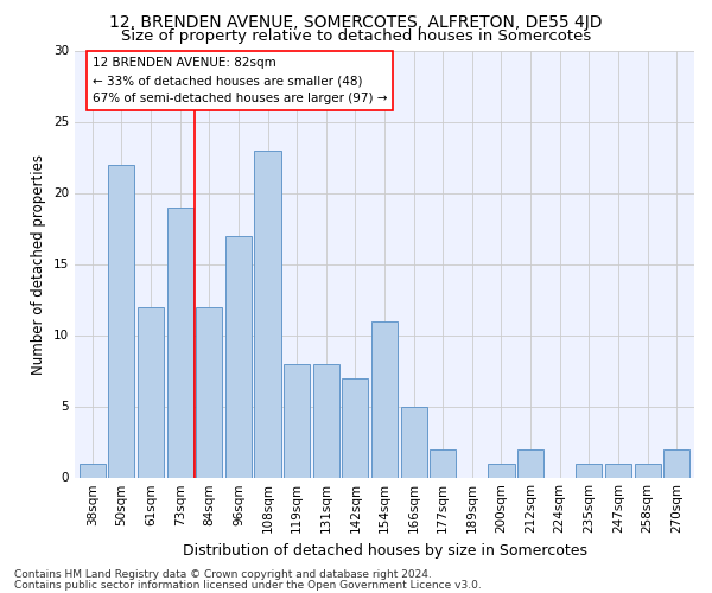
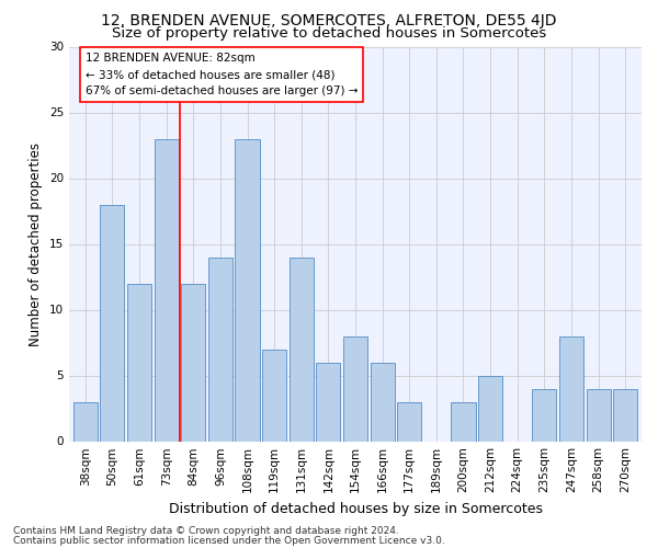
38sqm: 1 -> 3
50sqm: 22 -> 18
73sqm: 19 -> 23
96sqm: 17 -> 14
119sqm: 8 -> 7
131sqm: 8 -> 14
142sqm: 7 -> 6
154sqm: 11 -> 8
166sqm: 5 -> 6
177sqm: 2 -> 3
200sqm: 1 -> 3
212sqm: 2 -> 5
235sqm: 1 -> 4
247sqm: 1 -> 8
258sqm: 1 -> 4
270sqm: 2 -> 4
